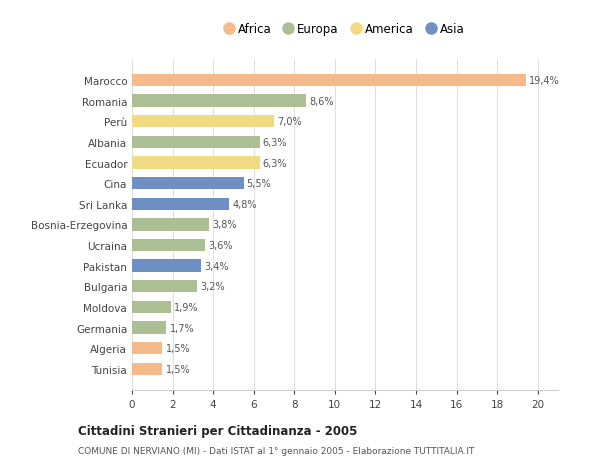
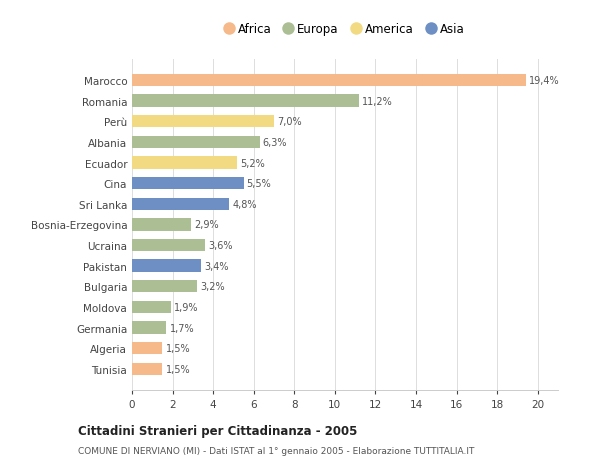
Romania: 8,6% -> 11,2%
Ecuador: 6,3% -> 5,2%
Bosnia-Erzegovina: 3,8% -> 2,9%
